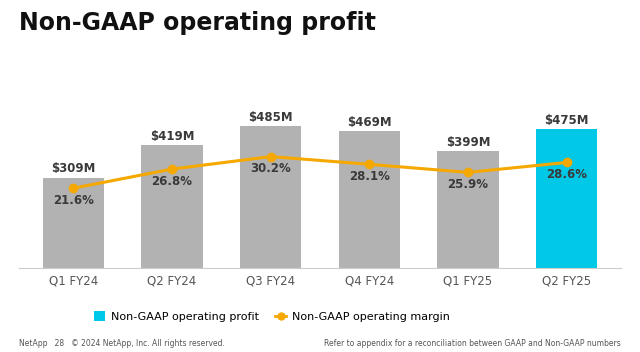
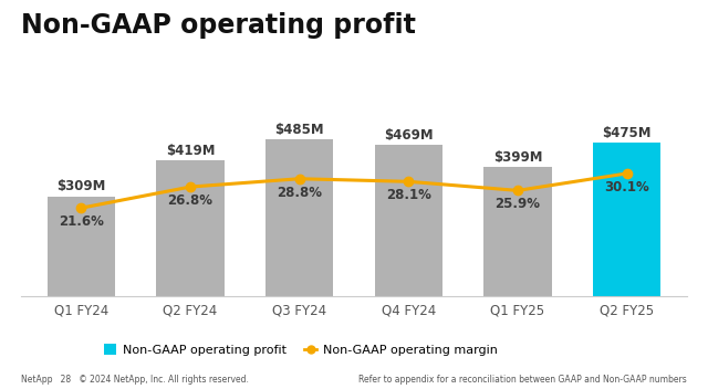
Non-GAAP operating margin/Q3 FY24: 30.2% -> 28.8%
Non-GAAP operating margin/Q2 FY25: 28.6% -> 30.1%
